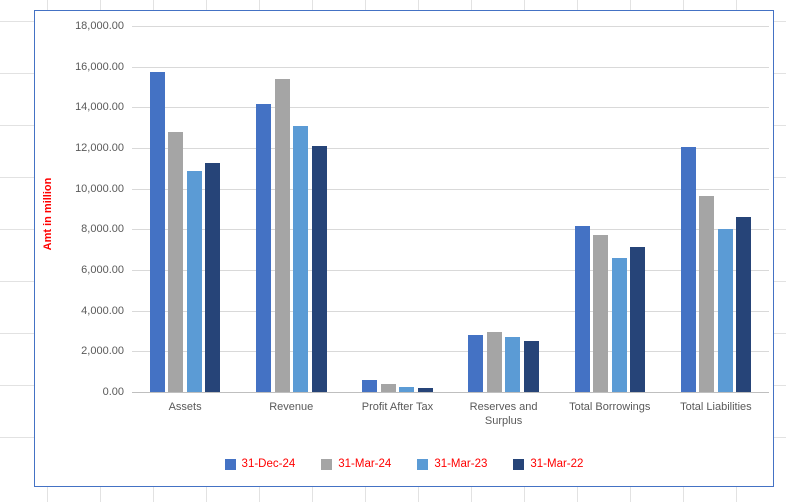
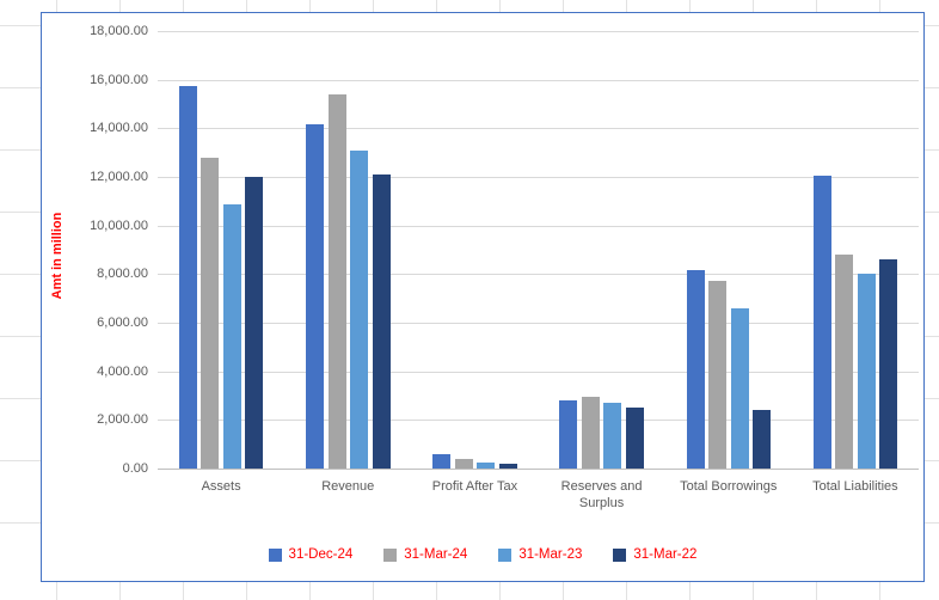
31-Mar-22/Assets: 11200 -> 12000
31-Mar-22/Total Borrowings: 7200 -> 2400
31-Mar-24/Total Liabilities: 9700 -> 8800
